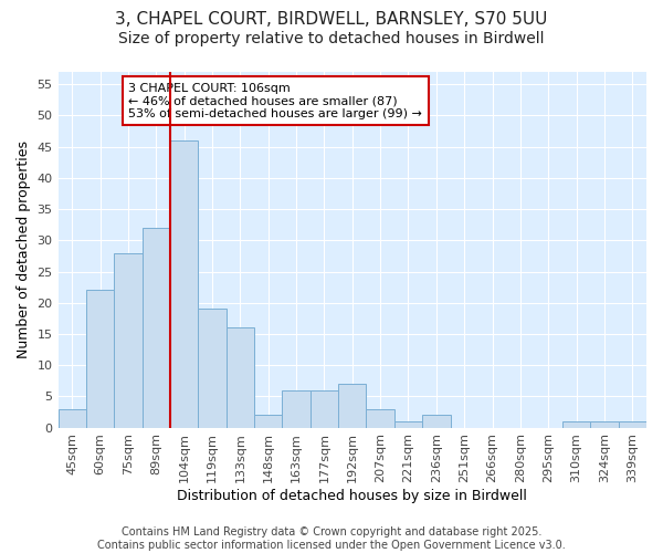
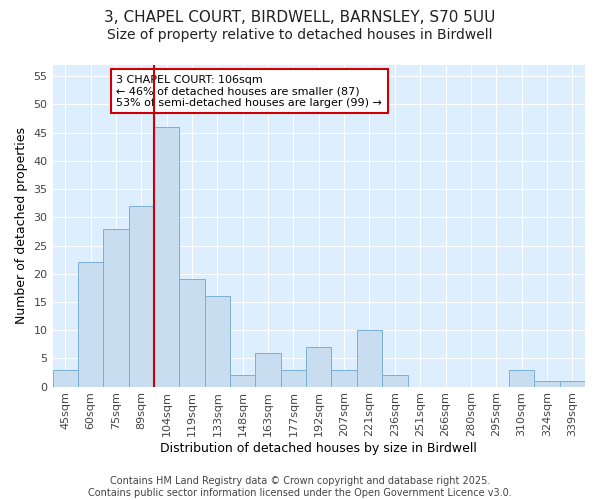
177sqm: 6 -> 3
221sqm: 1 -> 10
310sqm: 1 -> 3
